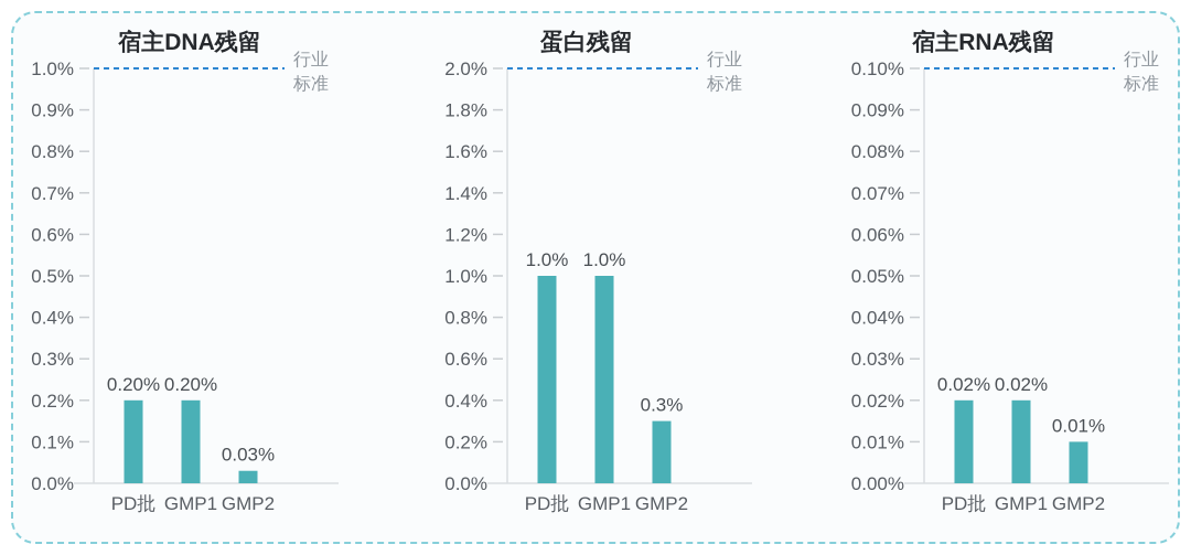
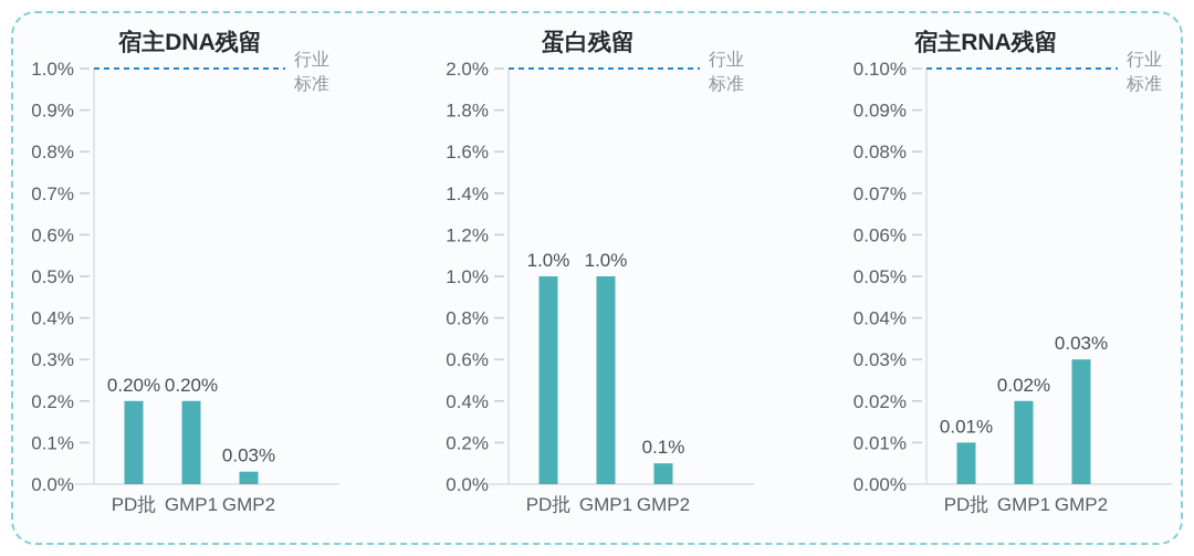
蛋白残留/GMP2: 0.3% -> 0.1%
宿主RNA残留/PD批: 0.02% -> 0.01%
宿主RNA残留/GMP2: 0.01% -> 0.03%
